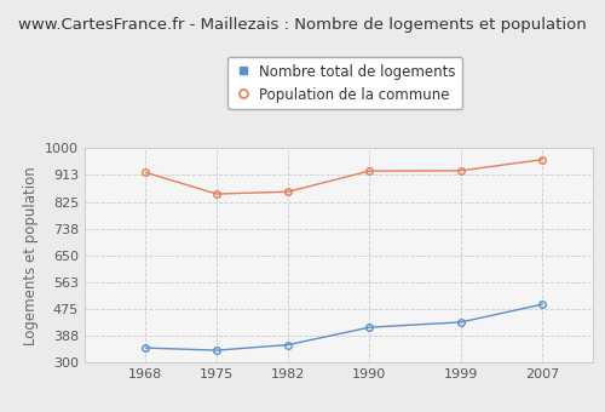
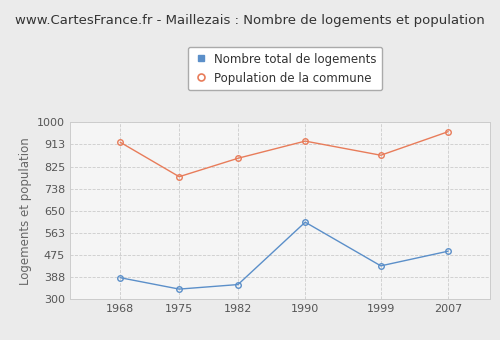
Nombre total de logements/1968: 348 -> 385
Population de la commune/1975: 851 -> 785
Nombre total de logements/1990: 415 -> 605
Population de la commune/1999: 927 -> 870
